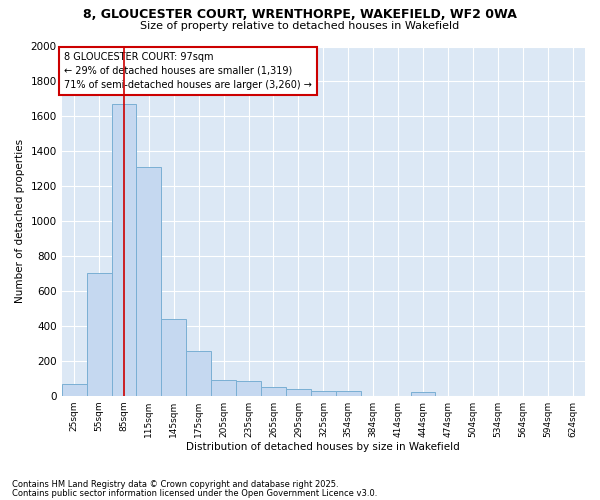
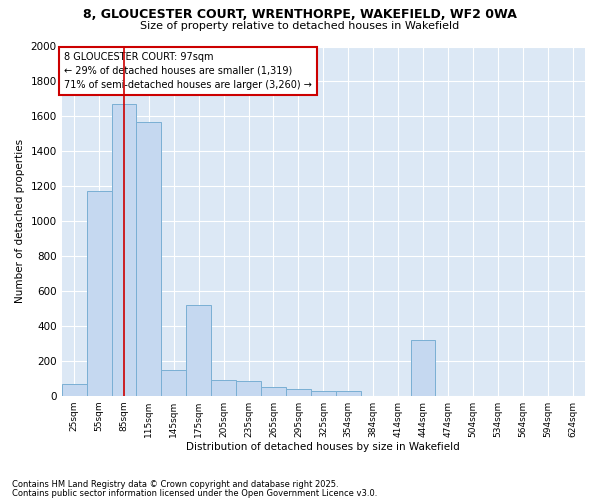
55sqm: 700 -> 1170
115sqm: 1310 -> 1570
145sqm: 440 -> 150
175sqm: 260 -> 520
444sqm: 20 -> 320
